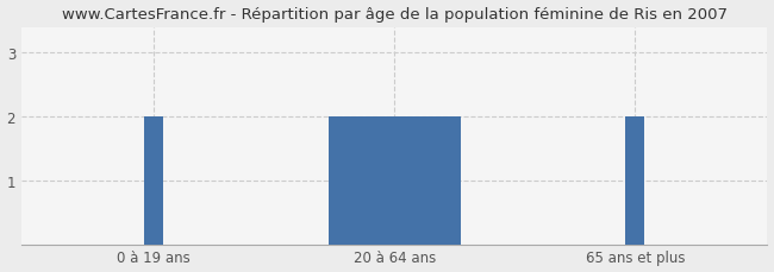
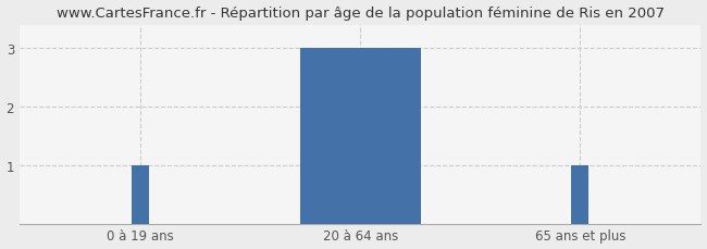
0 à 19 ans: 2 -> 1
20 à 64 ans: 2 -> 3
65 ans et plus: 2 -> 1
